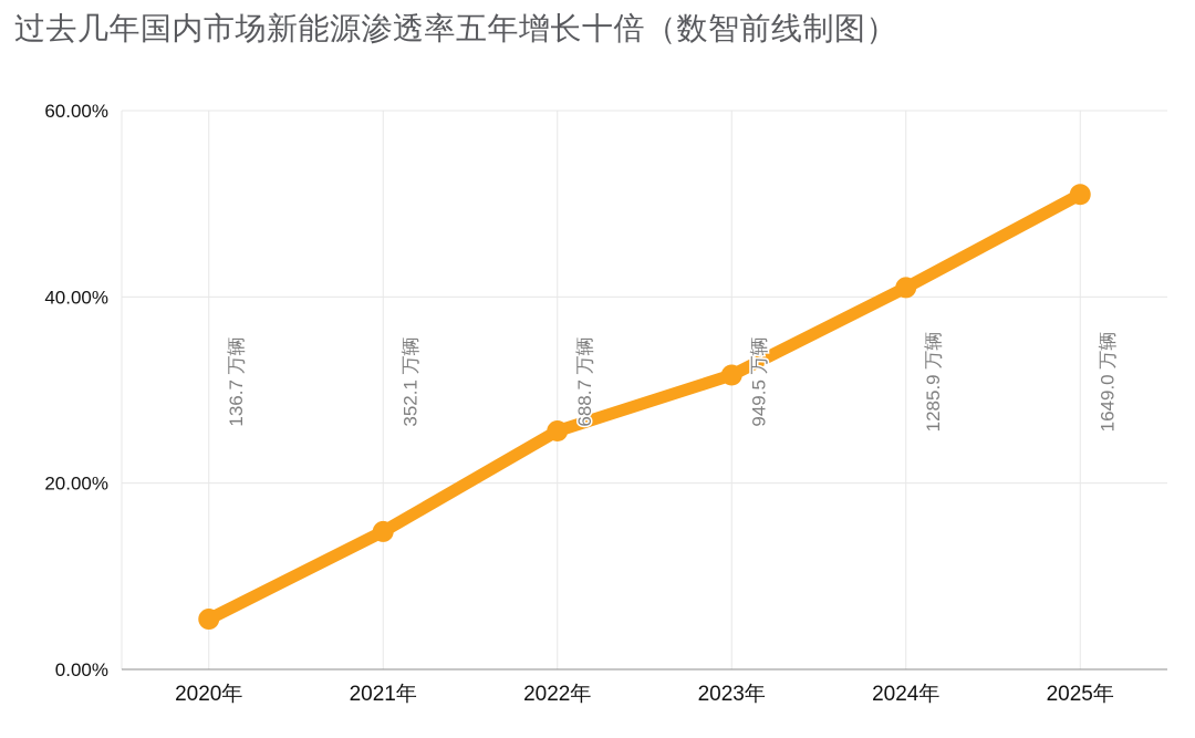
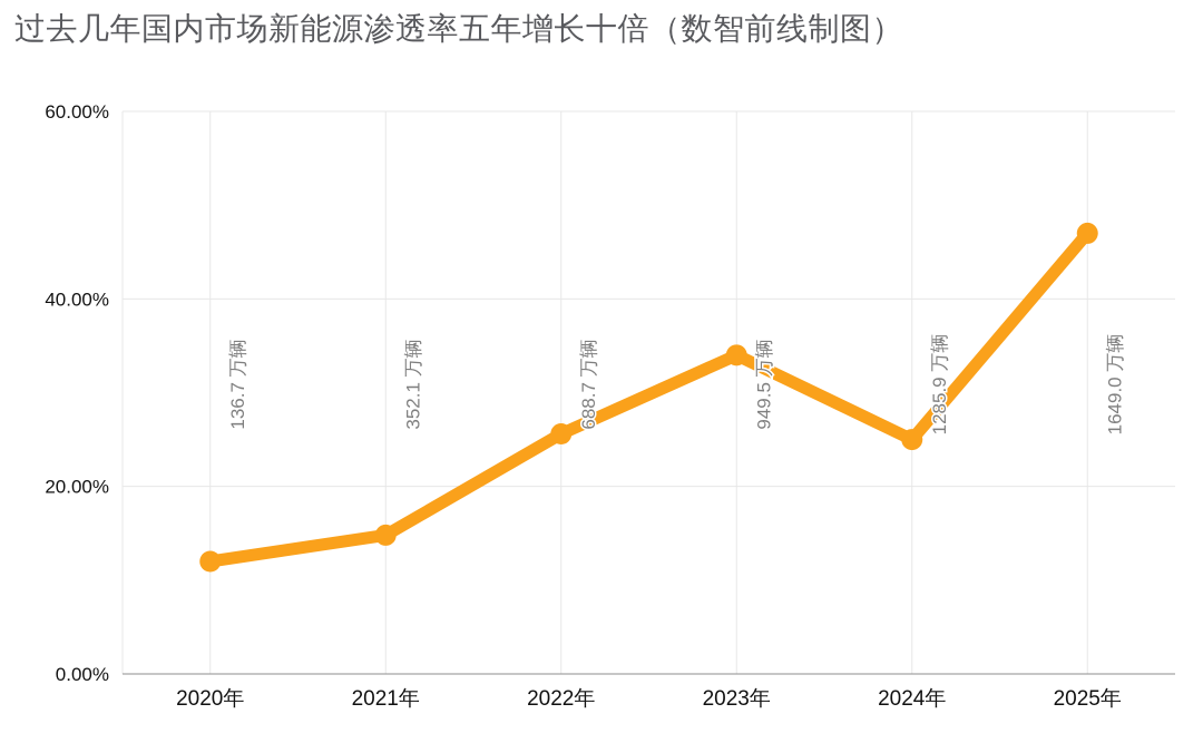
2020年: 5% -> 12%
2023年: 32% -> 34%
2024年: 41% -> 25%
2025年: 51% -> 47%
